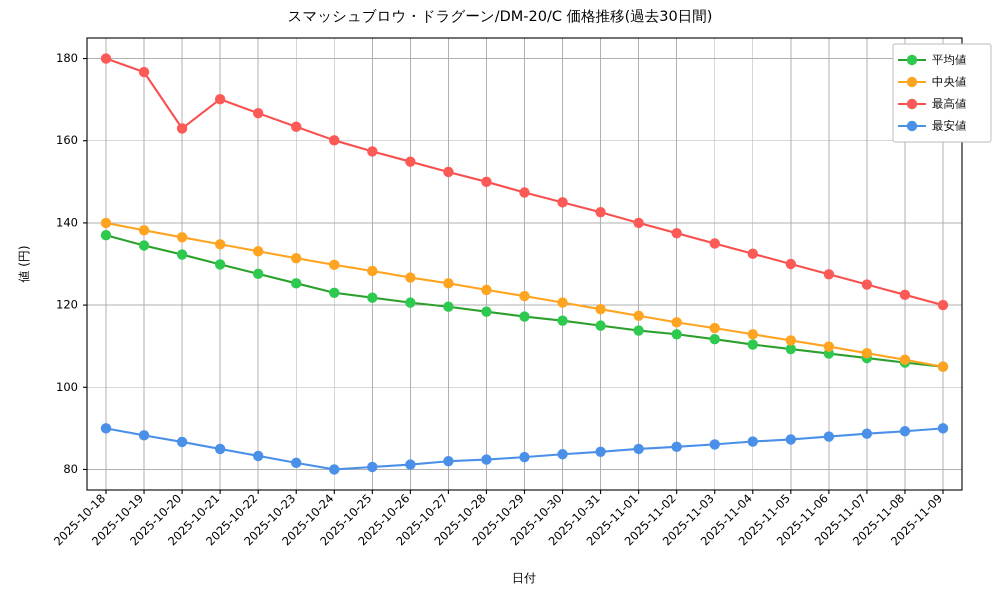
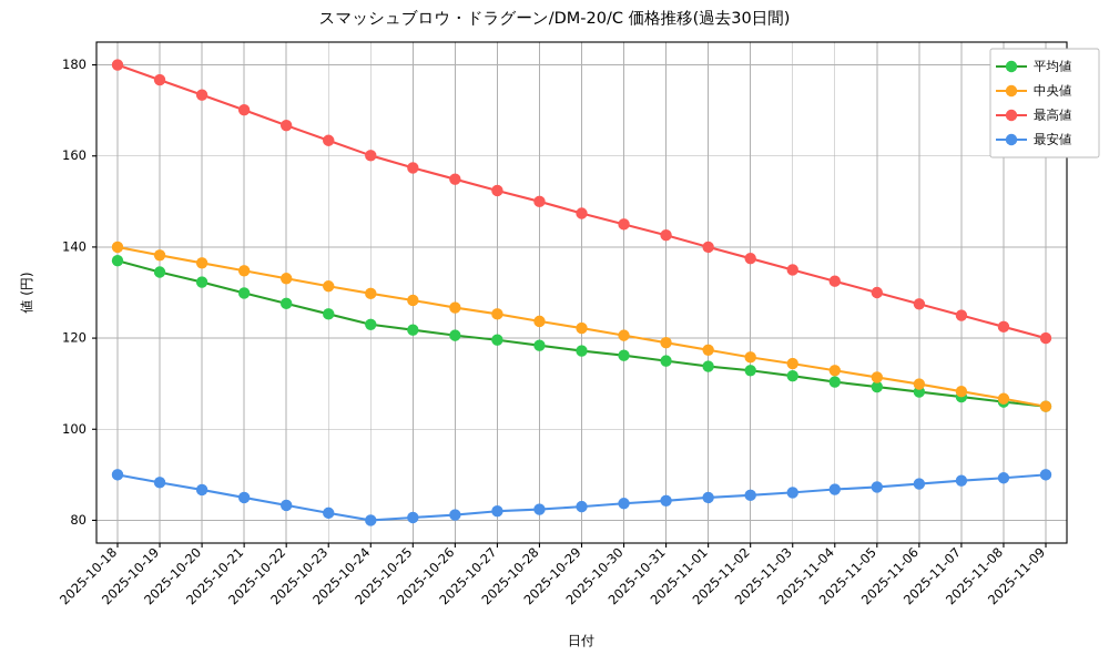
最高値/2025-10-20: 163 -> 173
